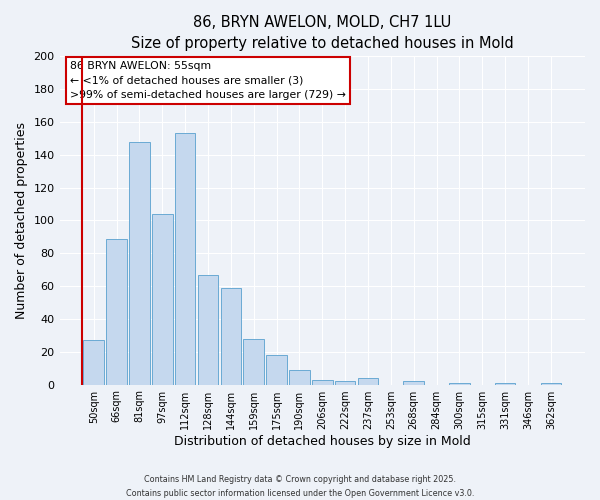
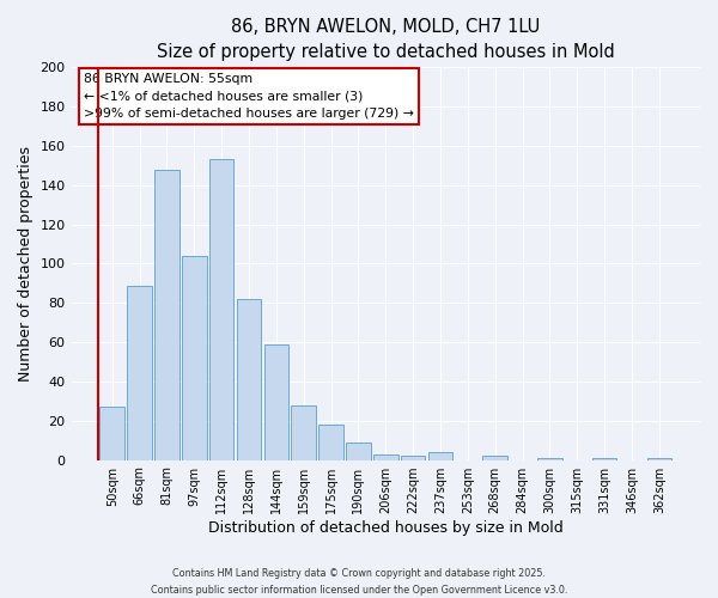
128sqm: 67 -> 82
